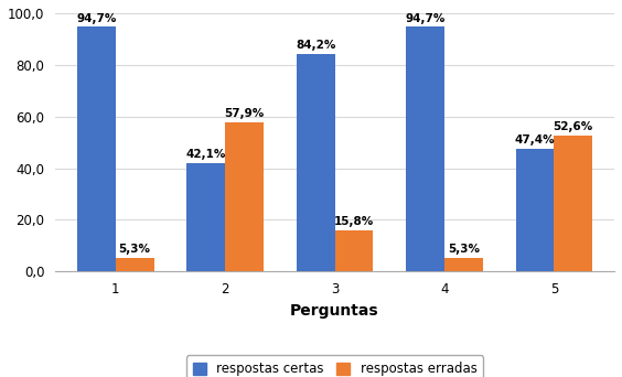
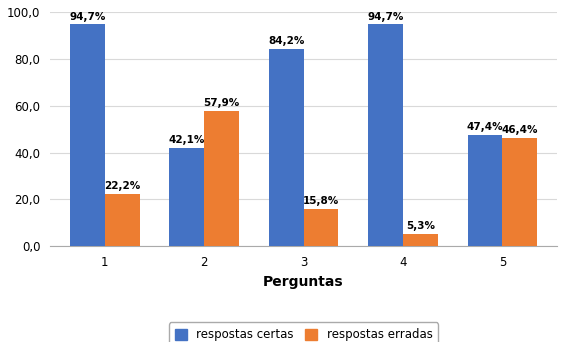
respostas erradas/1: 5,3% -> 22,2%
respostas erradas/5: 52,6% -> 46,4%
